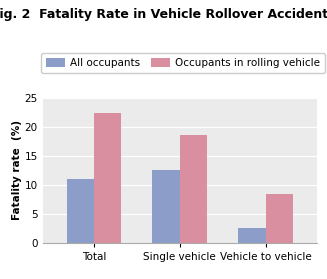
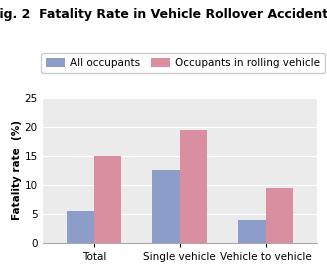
All occupants/Total: 11.0 -> 5.4
Occupants in rolling vehicle/Total: 22.4 -> 15.0
Occupants in rolling vehicle/Single vehicle: 18.6 -> 19.5
All occupants/Vehicle to vehicle: 2.6 -> 4.0
Occupants in rolling vehicle/Vehicle to vehicle: 8.4 -> 9.5
